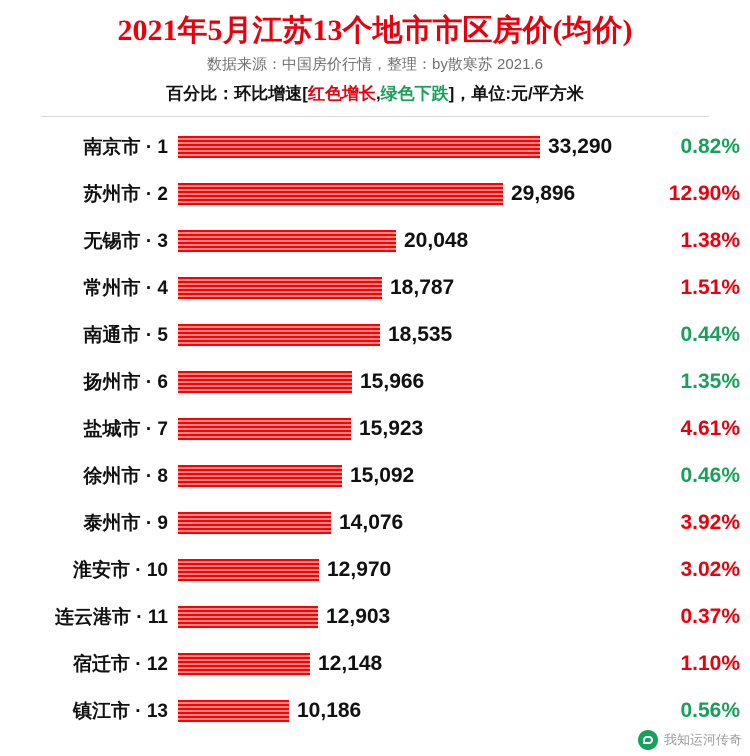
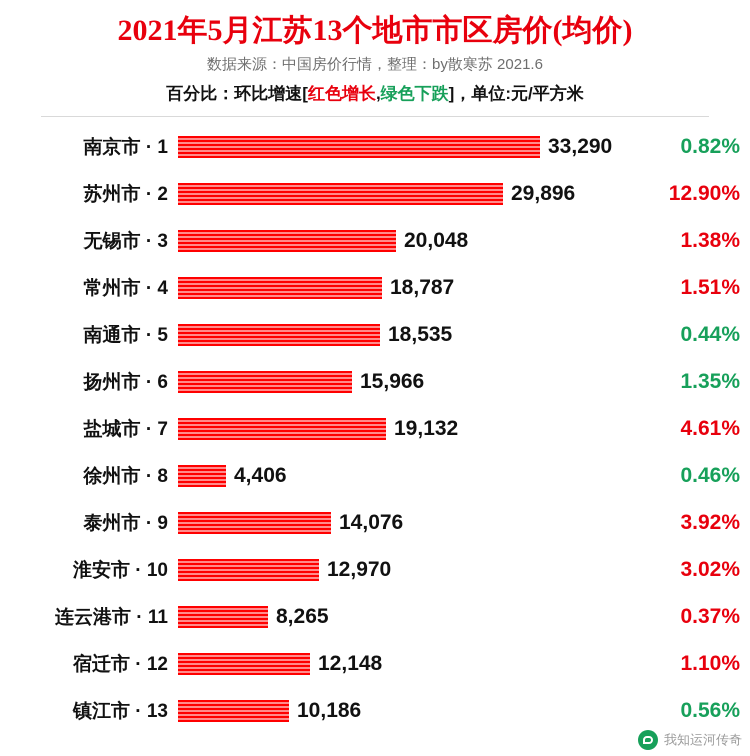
盐城市 · 7: 15,923 -> 19,132
徐州市 · 8: 15,092 -> 4,406
连云港市 · 11: 12,903 -> 8,265
